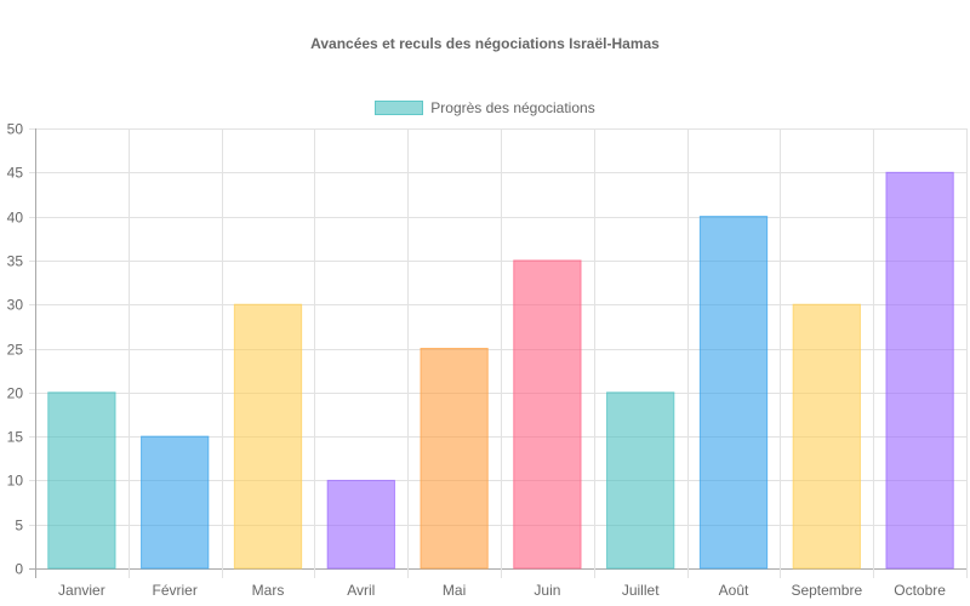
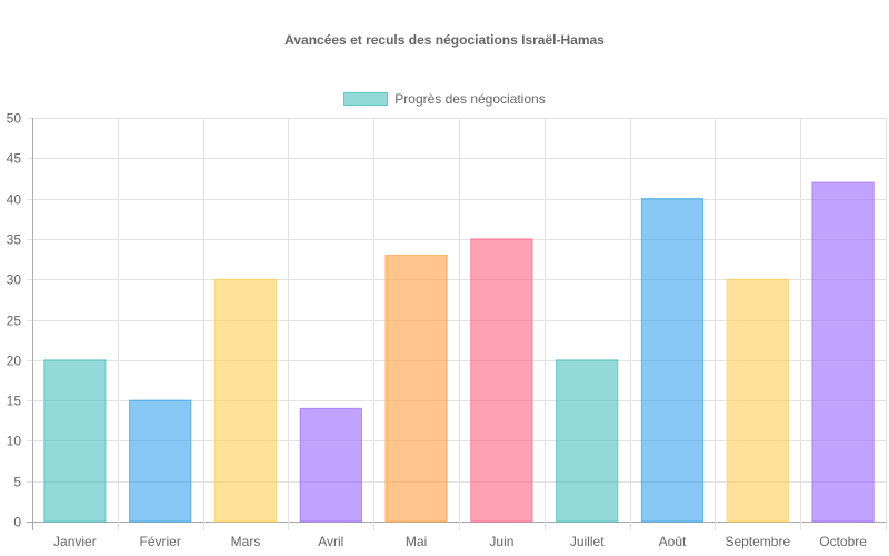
Avril: 10 -> 14
Mai: 25 -> 33
Octobre: 45 -> 42
